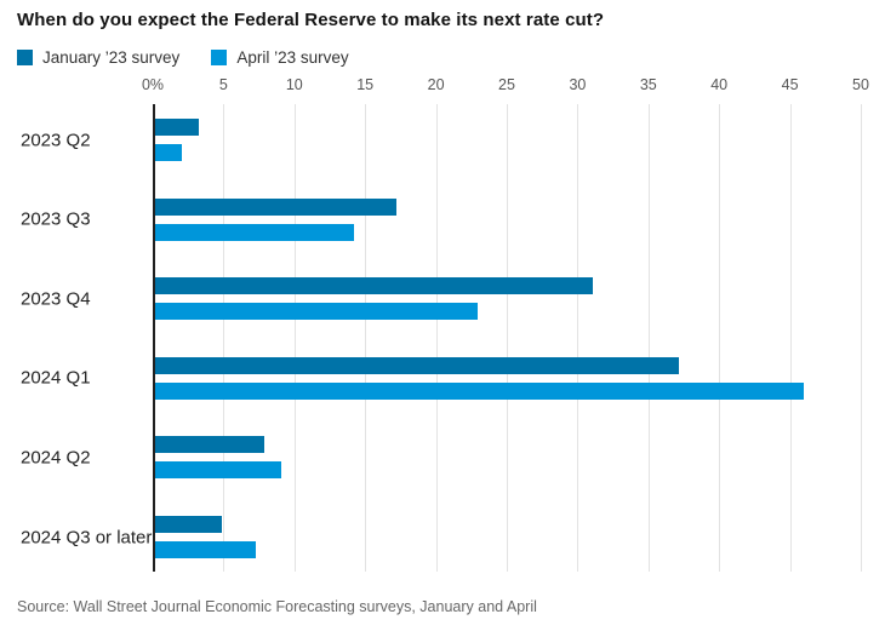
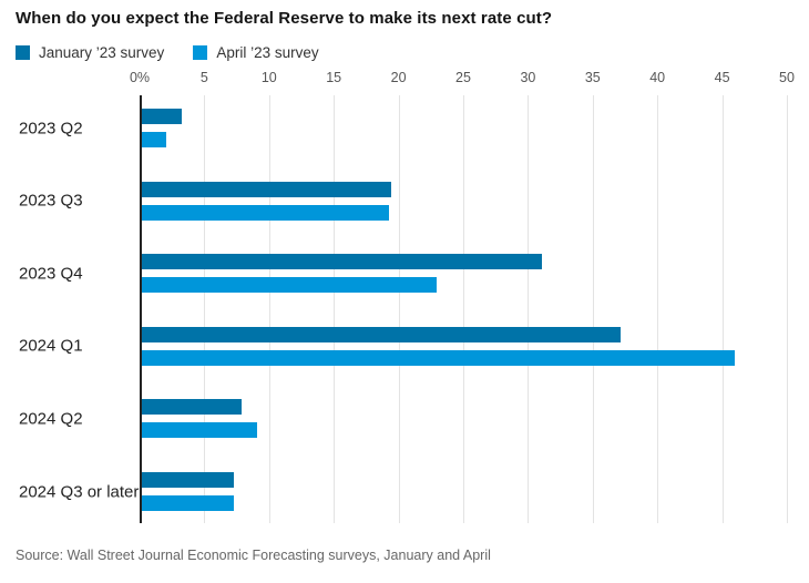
January ’23 survey/2023 Q3: 17.0 -> 19.3
April ’23 survey/2023 Q3: 14.0 -> 19.1
January ’23 survey/2024 Q3 or later: 4.7 -> 7.1
